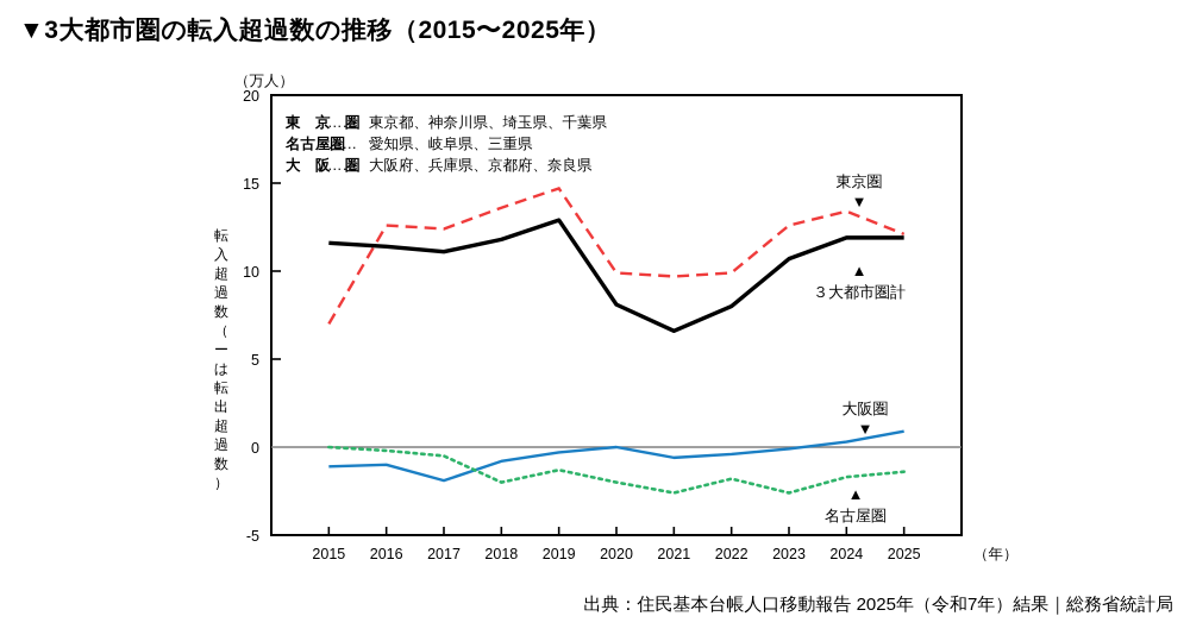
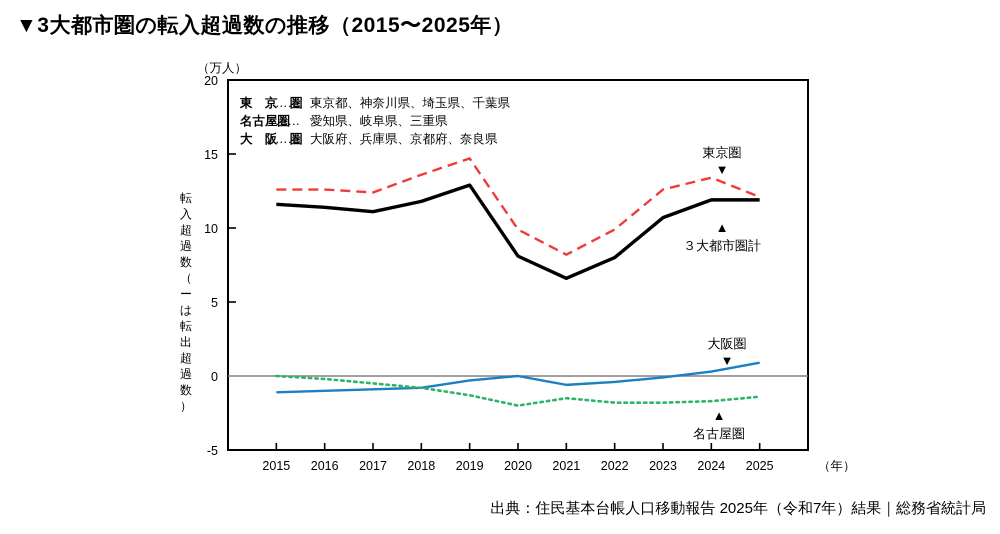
東京圏/2015: 7.0 -> 12.6
大阪圏/2017: -1.9 -> -0.9
名古屋圏/2018: -2.0 -> -0.8
東京圏/2021: 9.7 -> 8.2
名古屋圏/2021: -2.6 -> -1.5
名古屋圏/2023: -2.6 -> -1.8
